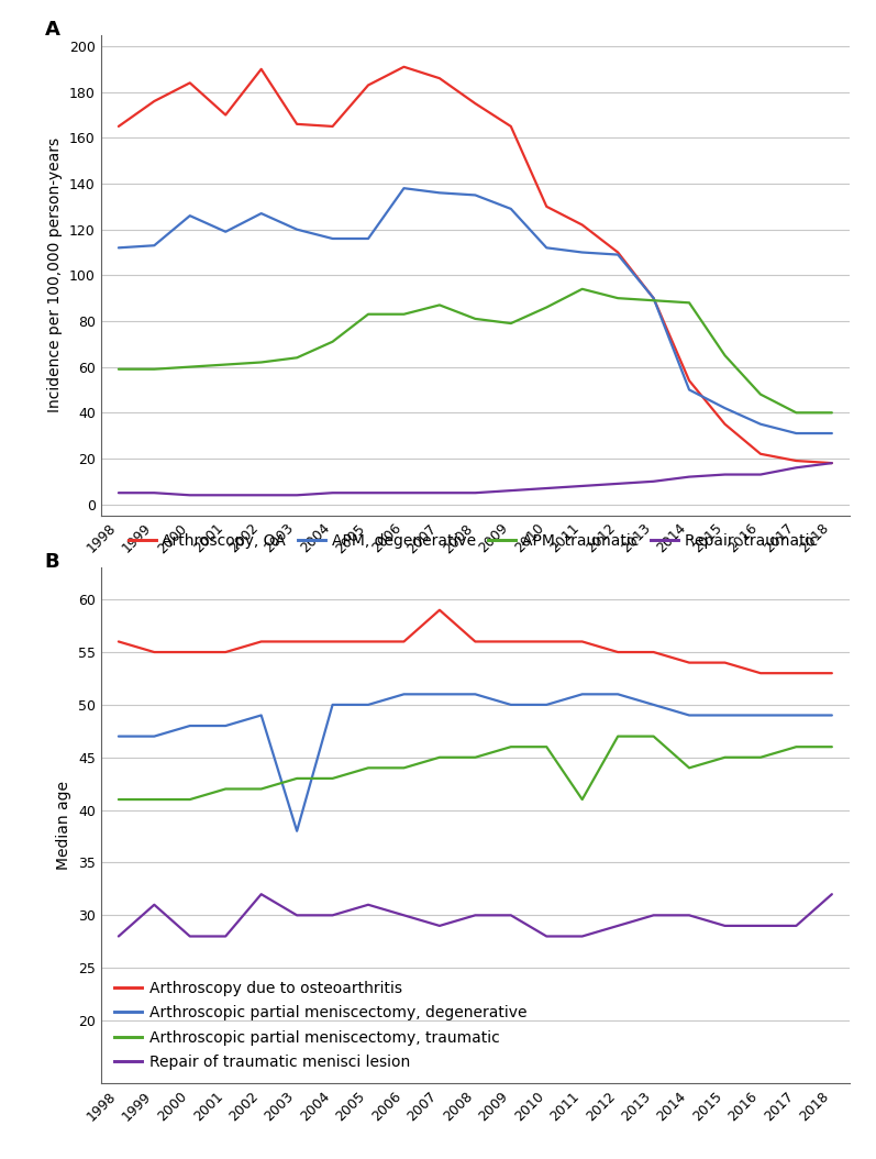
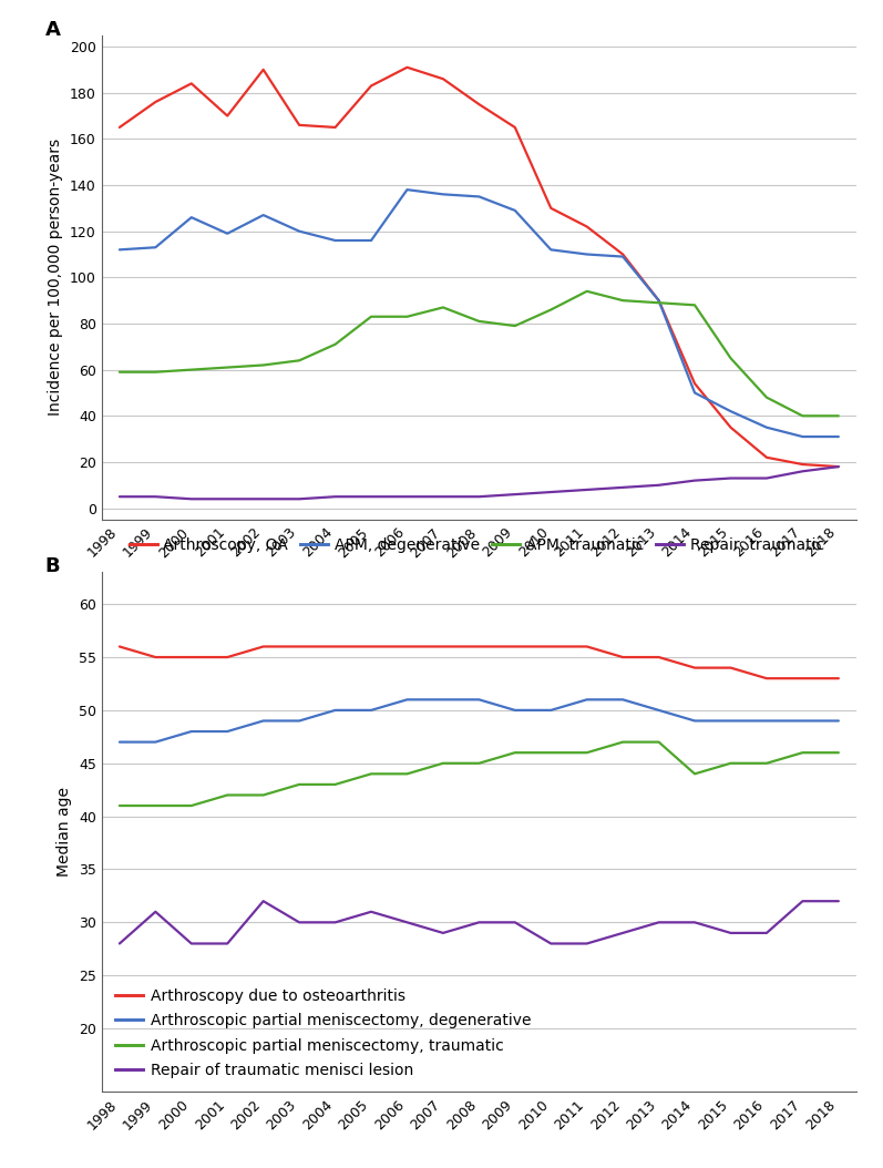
Arthroscopic partial meniscectomy, degenerative/2003: 38 -> 49
Arthroscopy due to osteoarthritis/2007: 59 -> 56
Arthroscopic partial meniscectomy, traumatic/2011: 41 -> 46
Repair of traumatic menisci lesion/2017: 29 -> 32
